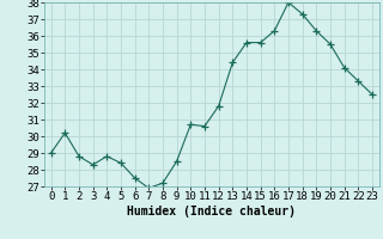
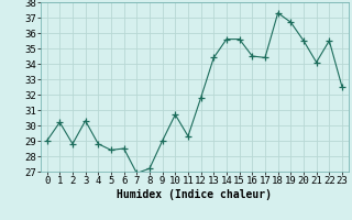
3: 28.3 -> 30.3
6: 27.5 -> 28.5
9: 28.5 -> 29.0
11: 30.6 -> 29.3
16: 36.3 -> 34.5
17: 38.0 -> 34.4
19: 36.3 -> 36.7
22: 33.3 -> 35.5
